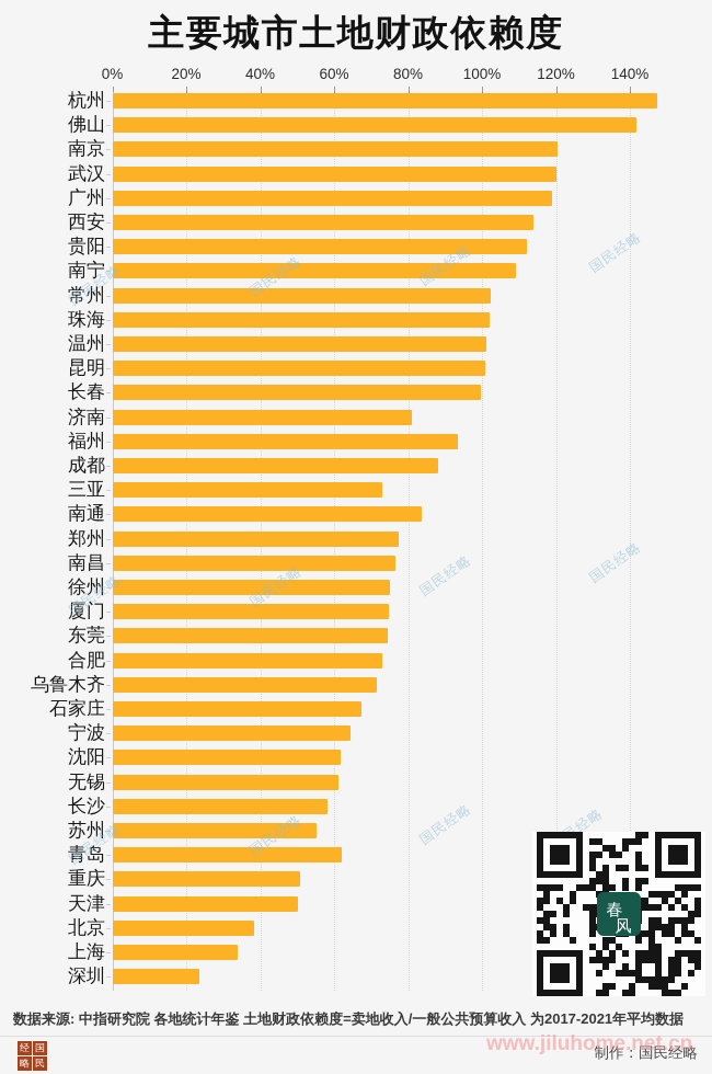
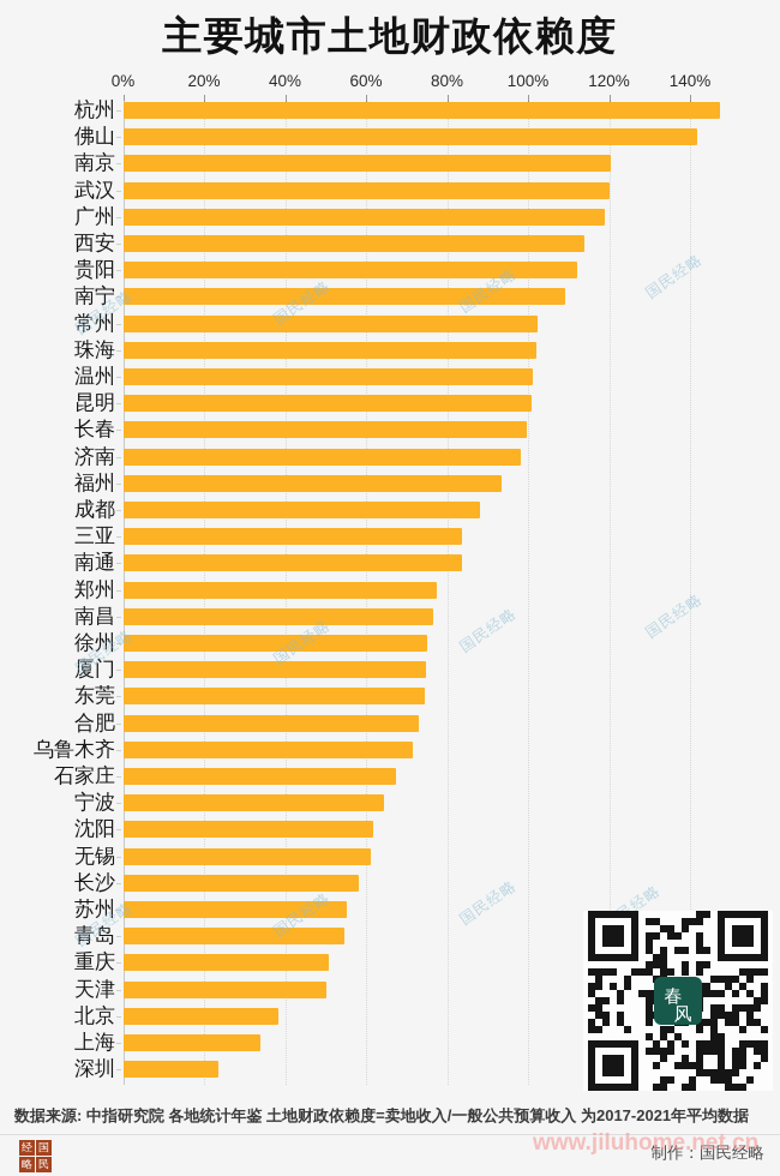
济南: 81% -> 98%
三亚: 73% -> 84%
青岛: 62% -> 54%
